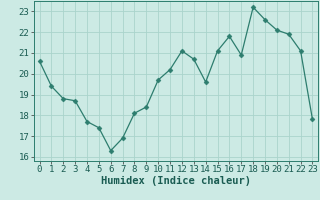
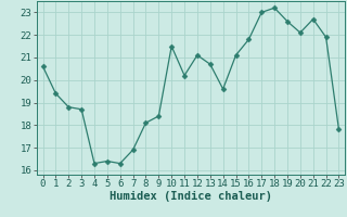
4: 17.7 -> 16.3
5: 17.4 -> 16.4
10: 19.7 -> 21.5
17: 20.9 -> 23.0
21: 21.9 -> 22.7
22: 21.1 -> 21.9
